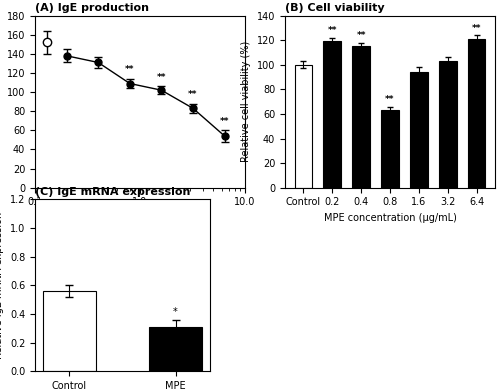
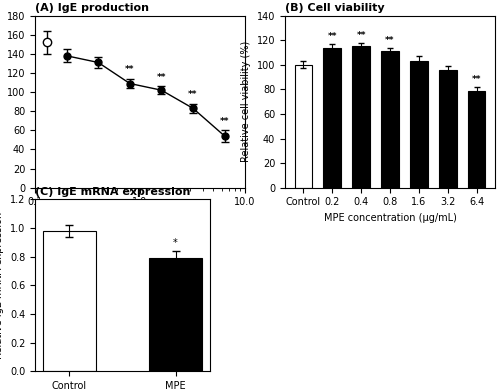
(B) Cell viability/0.2: 119 -> 114
(B) Cell viability/0.8: 63 -> 111
(B) Cell viability/1.6: 94 -> 103
(B) Cell viability/3.2: 103 -> 96
(B) Cell viability/6.4: 121 -> 79
(C) IgE mRNA expression/Control: 0.56 -> 0.98
(C) IgE mRNA expression/MPE: 0.31 -> 0.79
